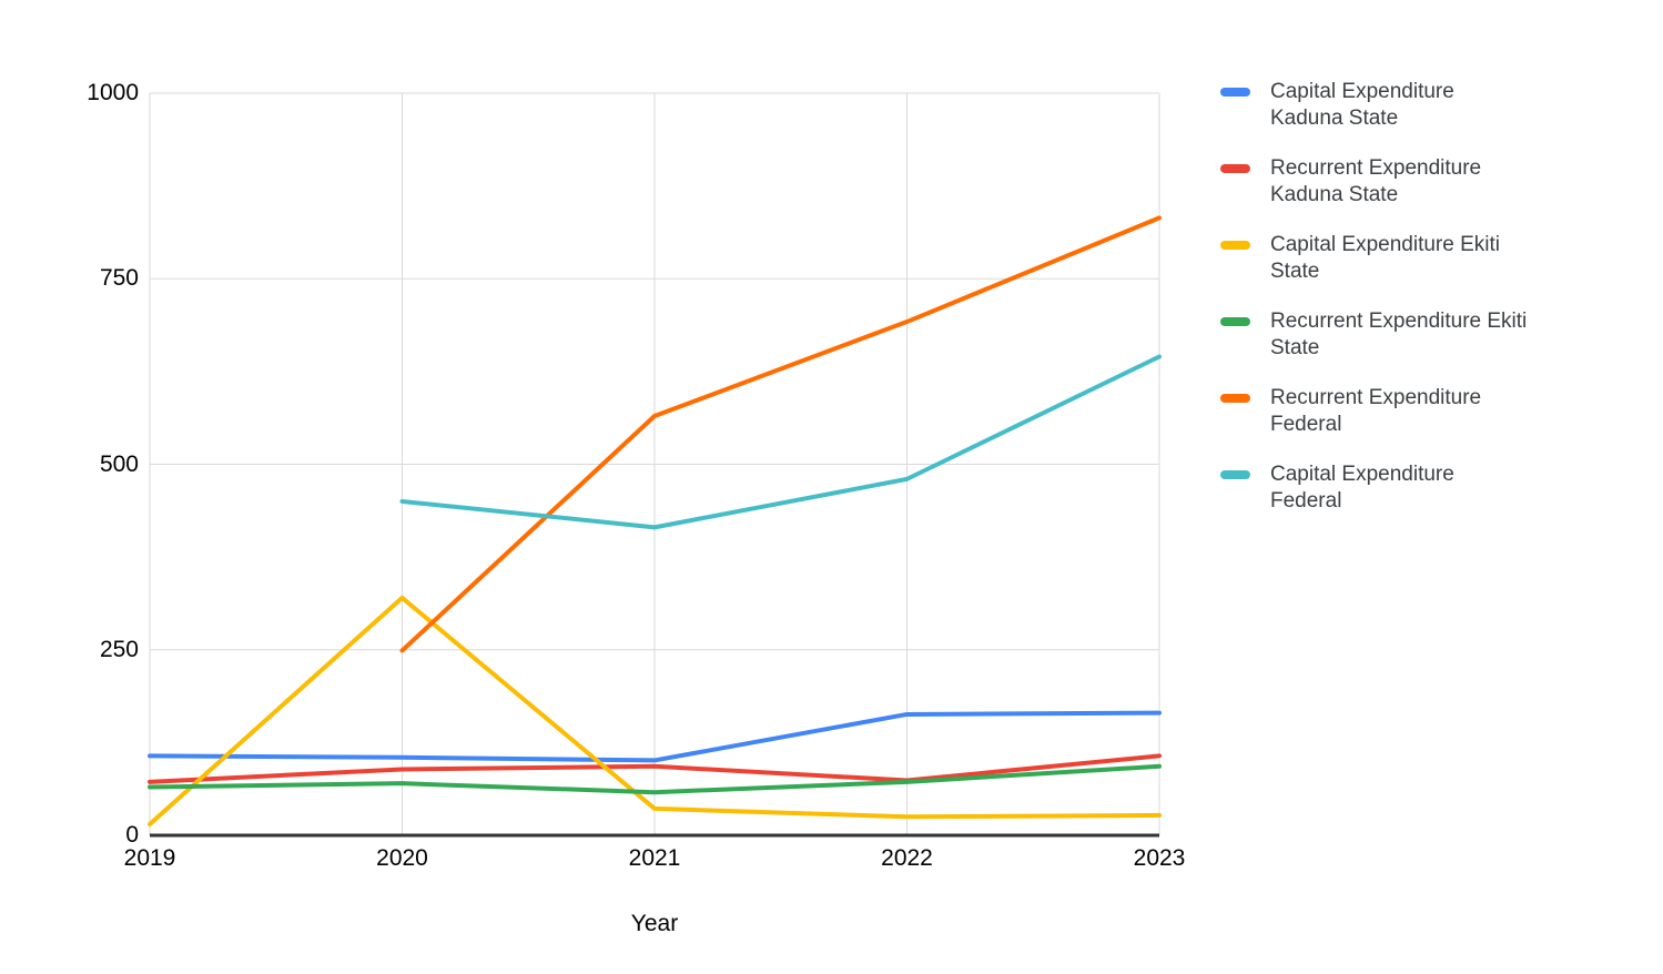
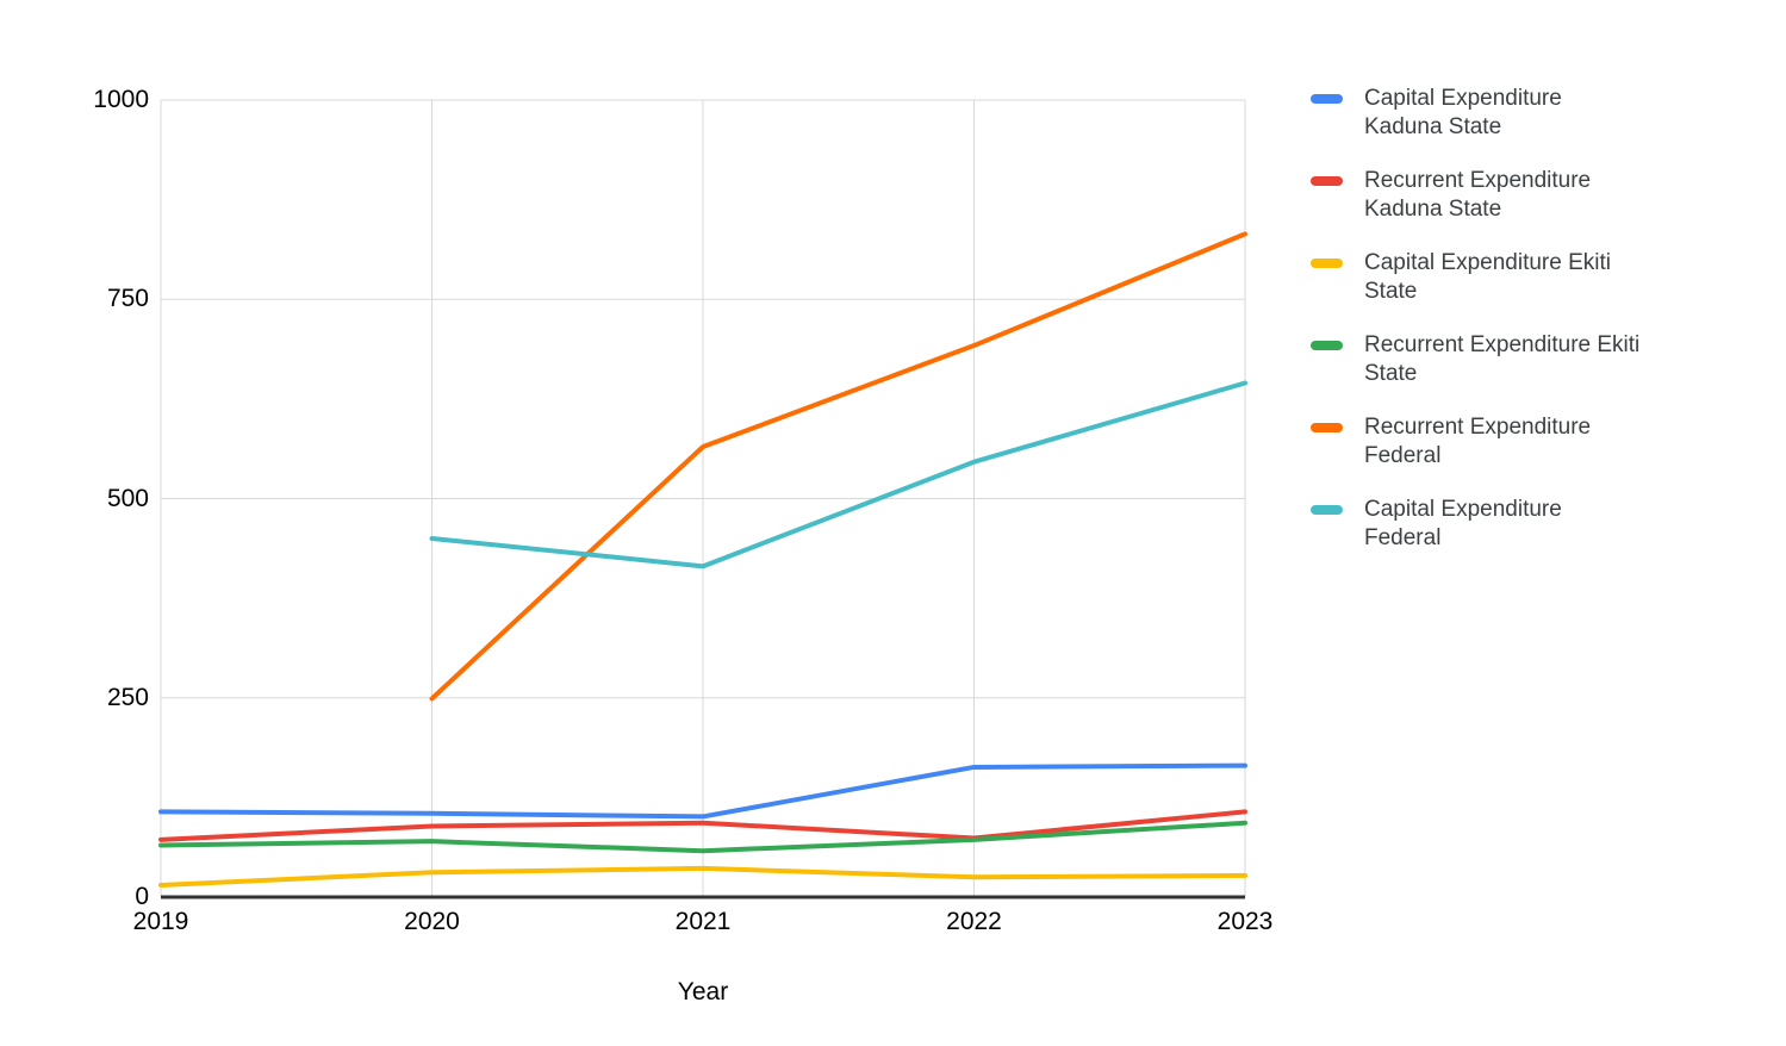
Capital Expenditure Ekiti State/2020: 320 -> 30
Capital Expenditure Federal/2022: 480 -> 550
